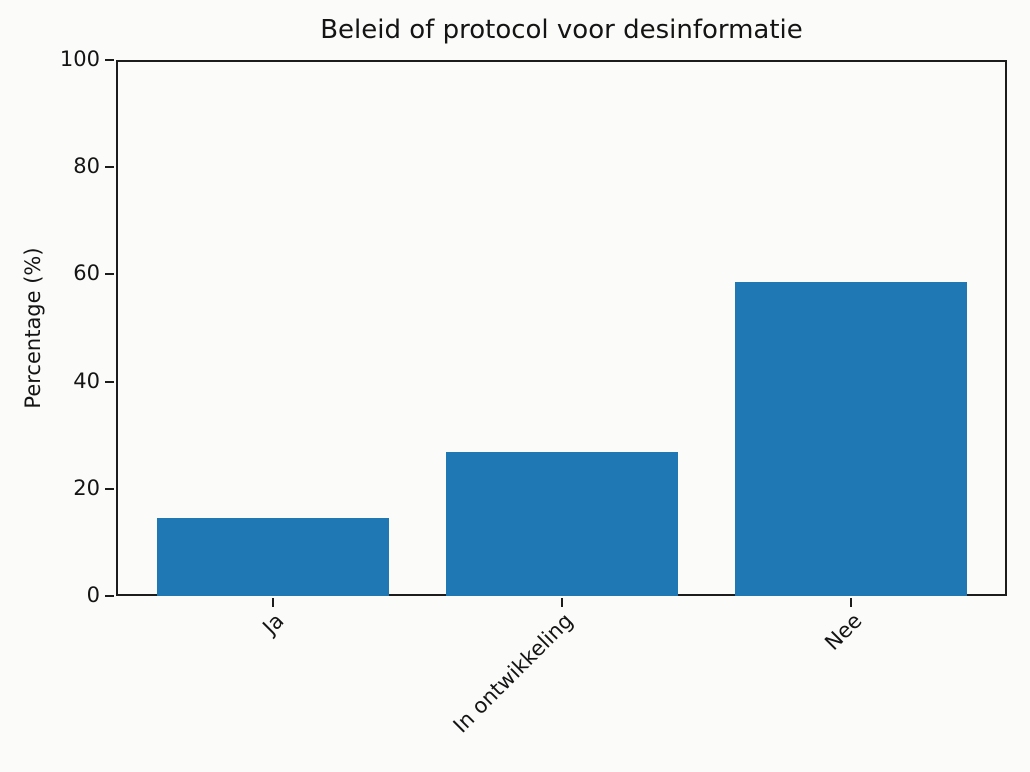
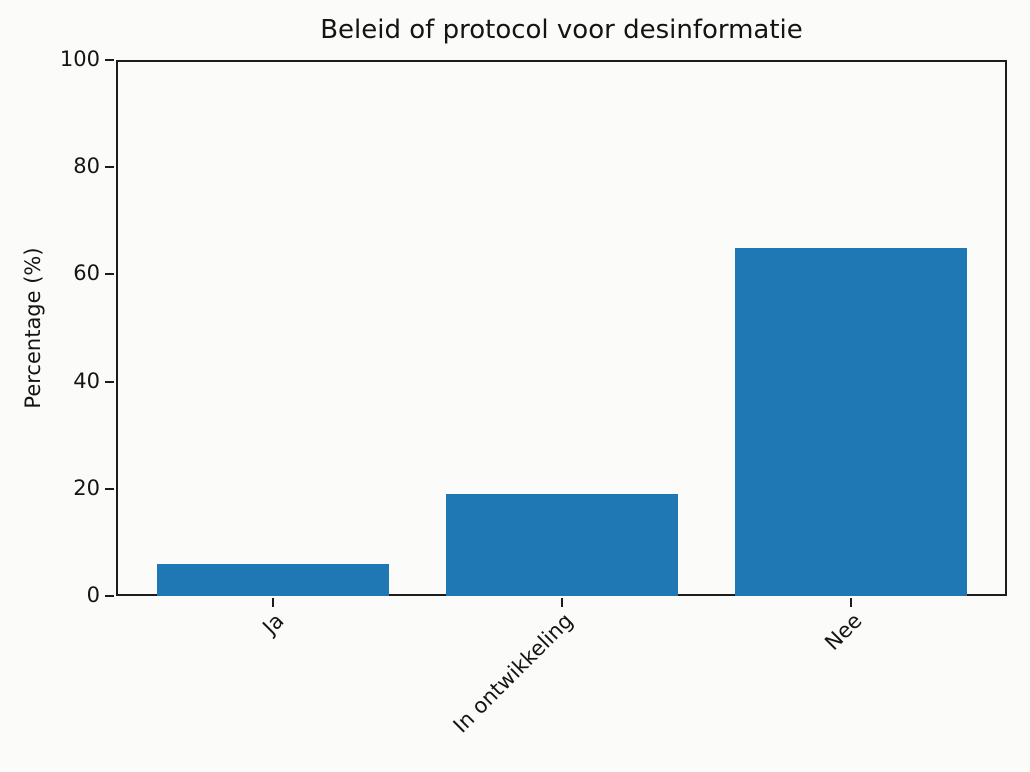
Ja: 15 -> 6
In ontwikkeling: 27 -> 19
Nee: 58 -> 65
